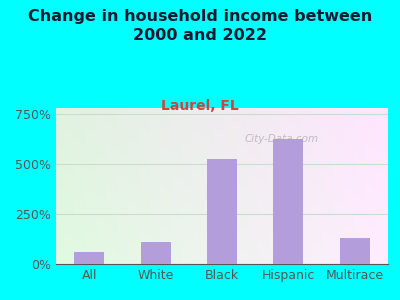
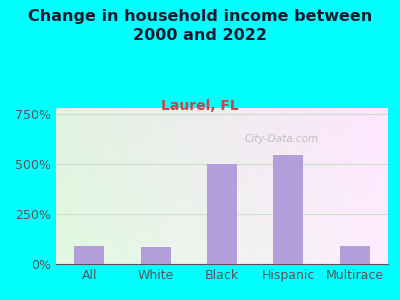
All: 60% -> 90%
White: 110% -> 85%
Black: 525% -> 500%
Hispanic: 625% -> 545%
Multirace: 130% -> 90%
